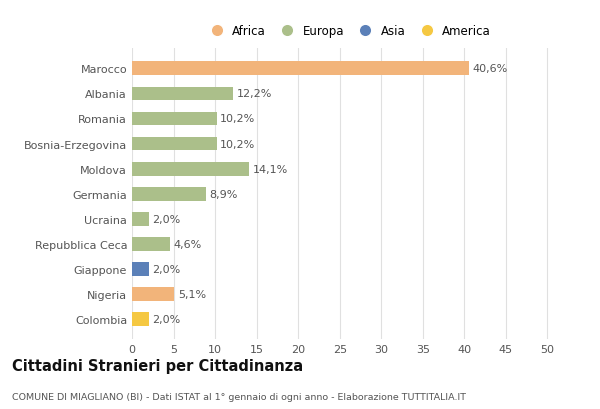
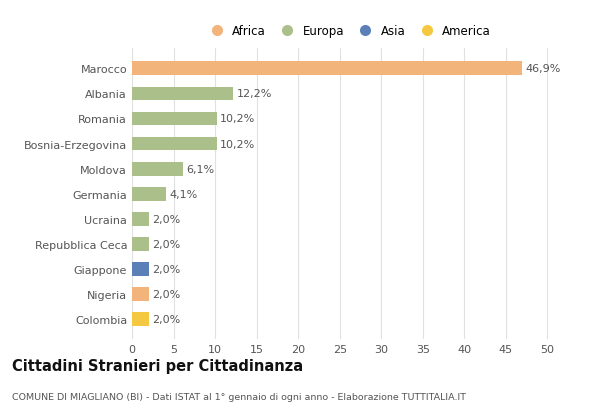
Marocco: 40,6% -> 46,9%
Moldova: 14,1% -> 6,1%
Germania: 8,9% -> 4,1%
Repubblica Ceca: 4,6% -> 2,0%
Nigeria: 5,1% -> 2,0%
